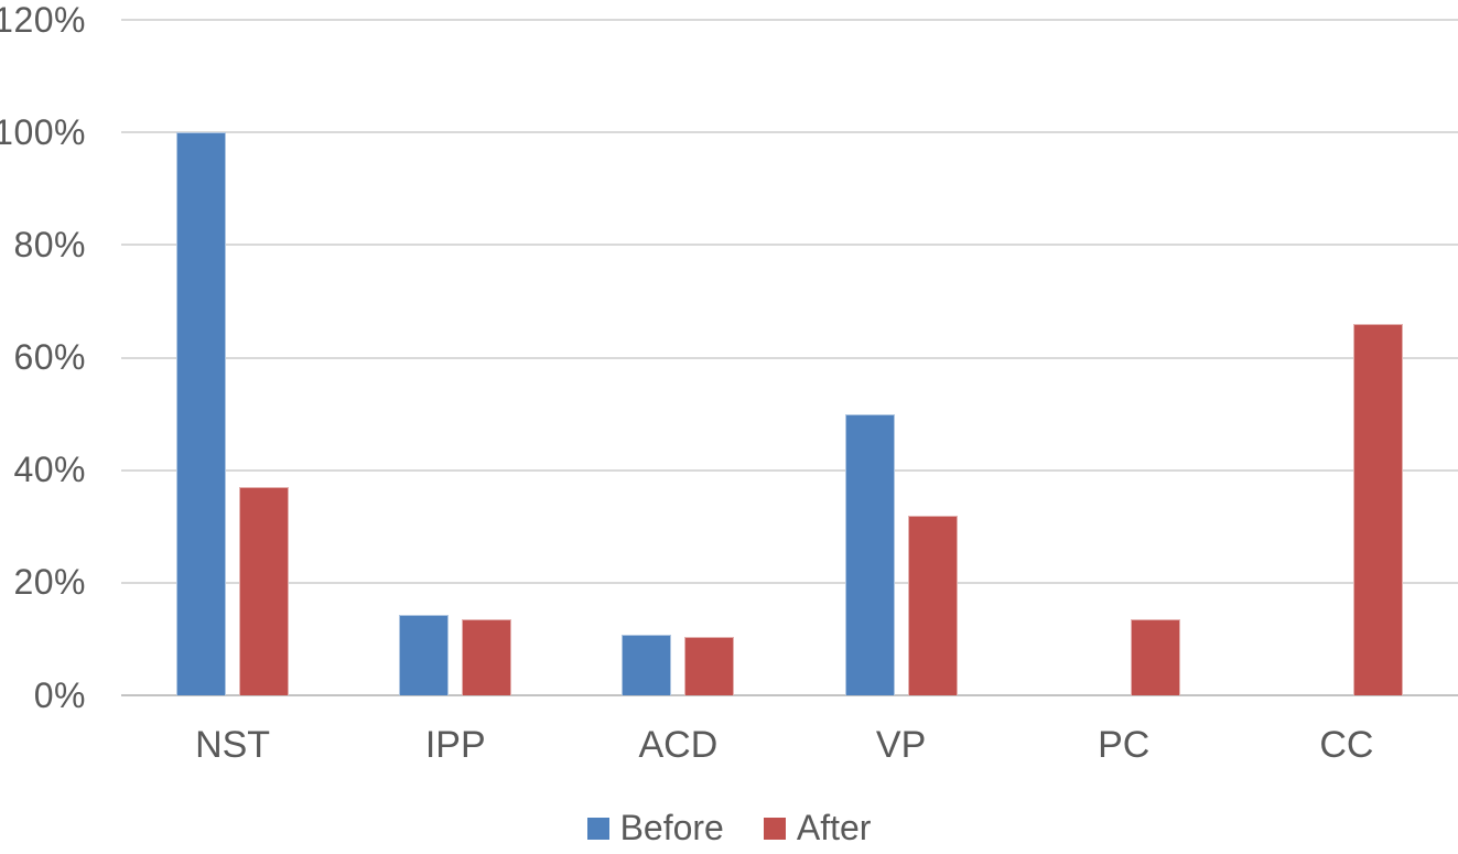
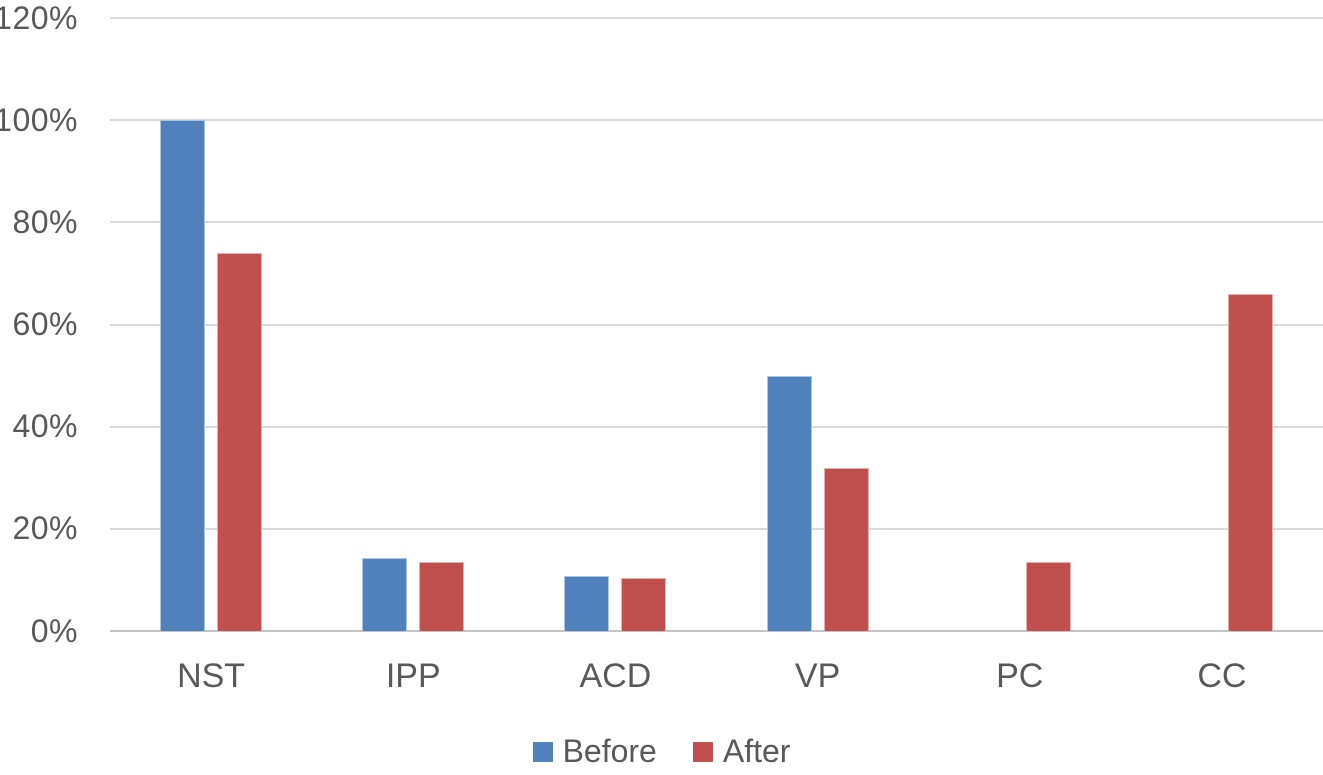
After/NST: 37% -> 74%
